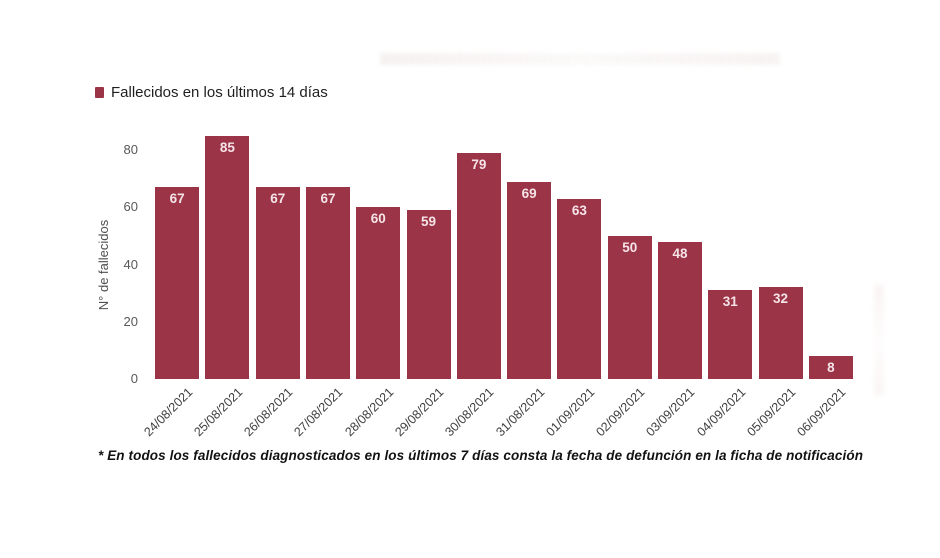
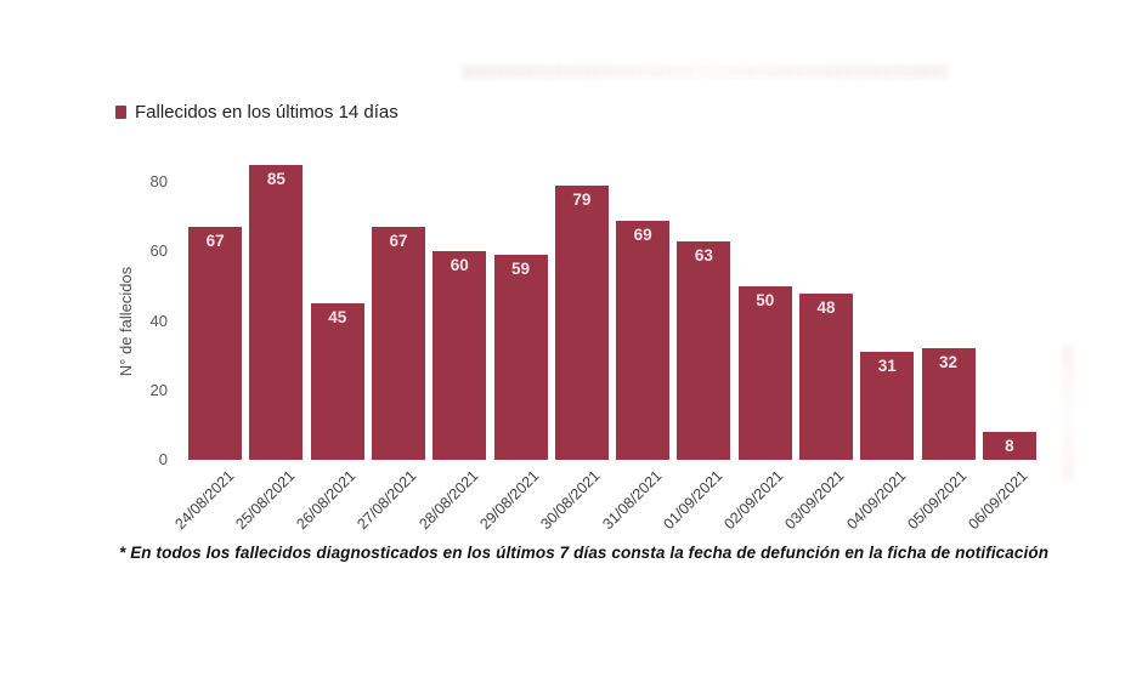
26/08/2021: 67 -> 45
